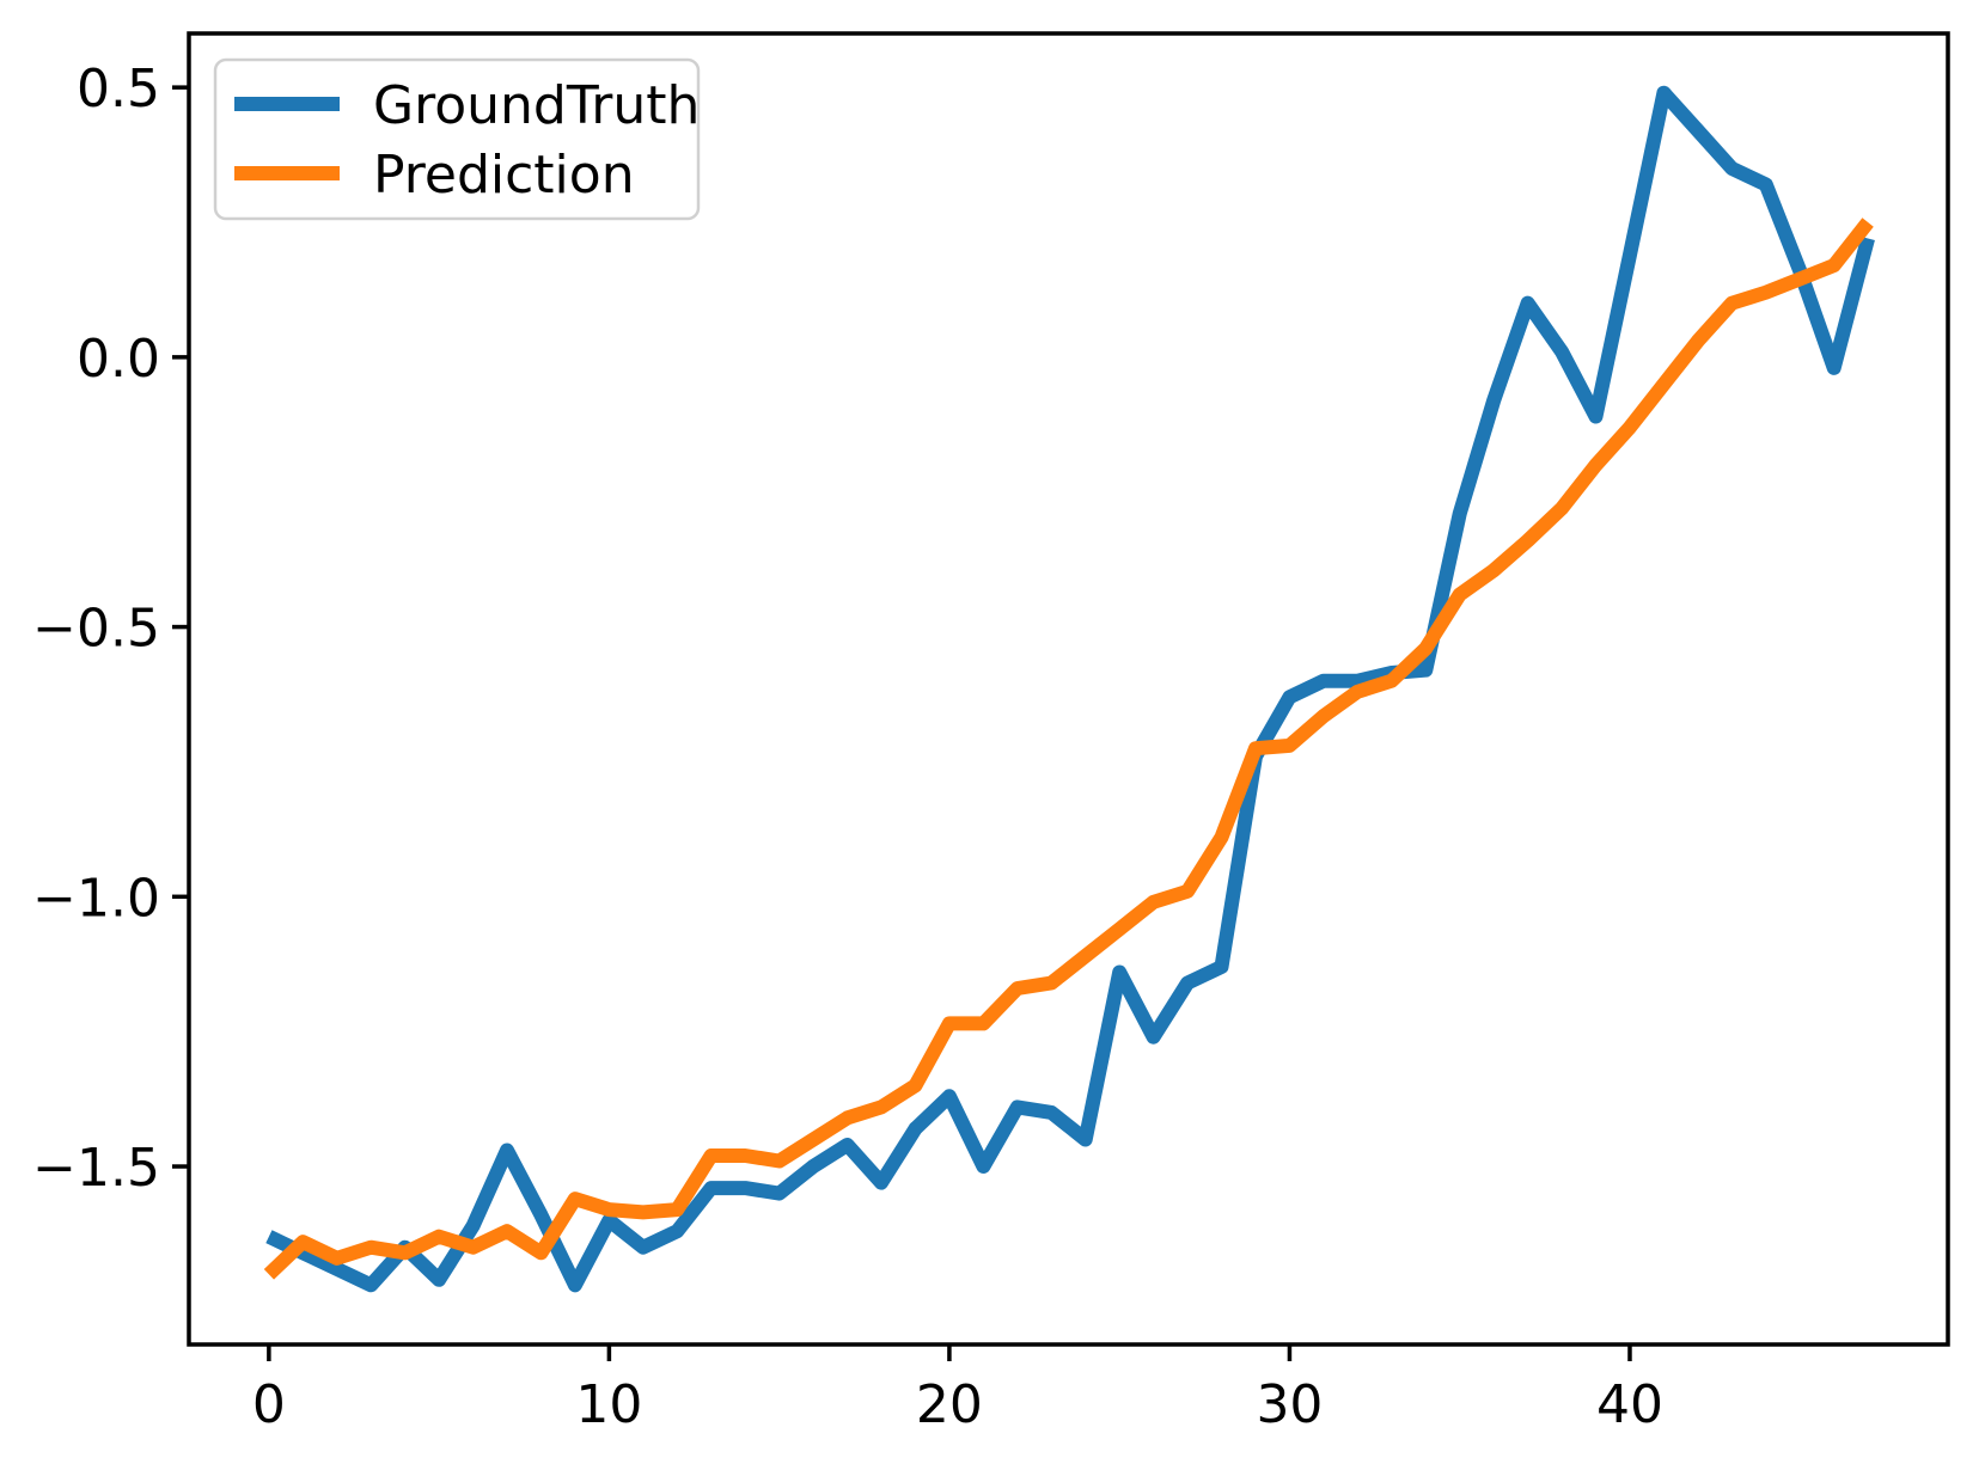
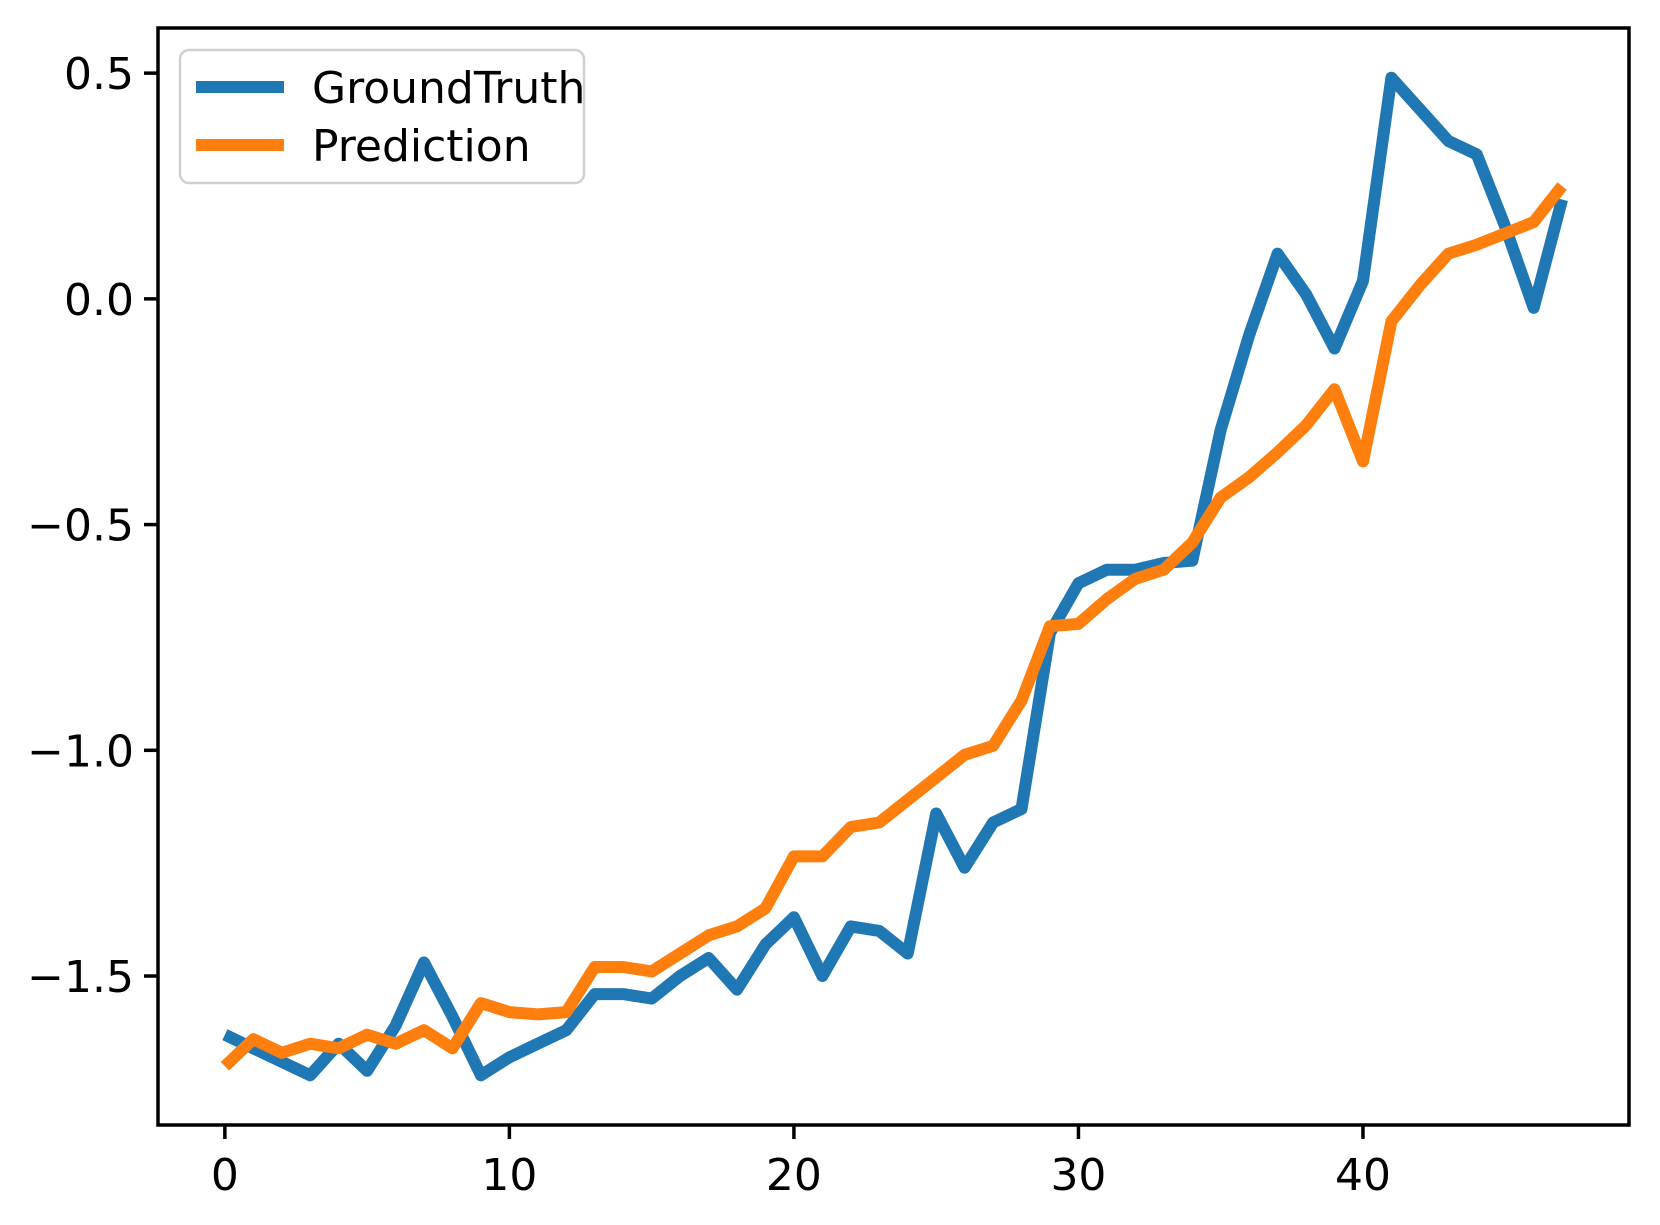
GroundTruth/10: -1.60 -> -1.68
GroundTruth/40: 0.19 -> 0.04
Prediction/40: -0.13 -> -0.36
